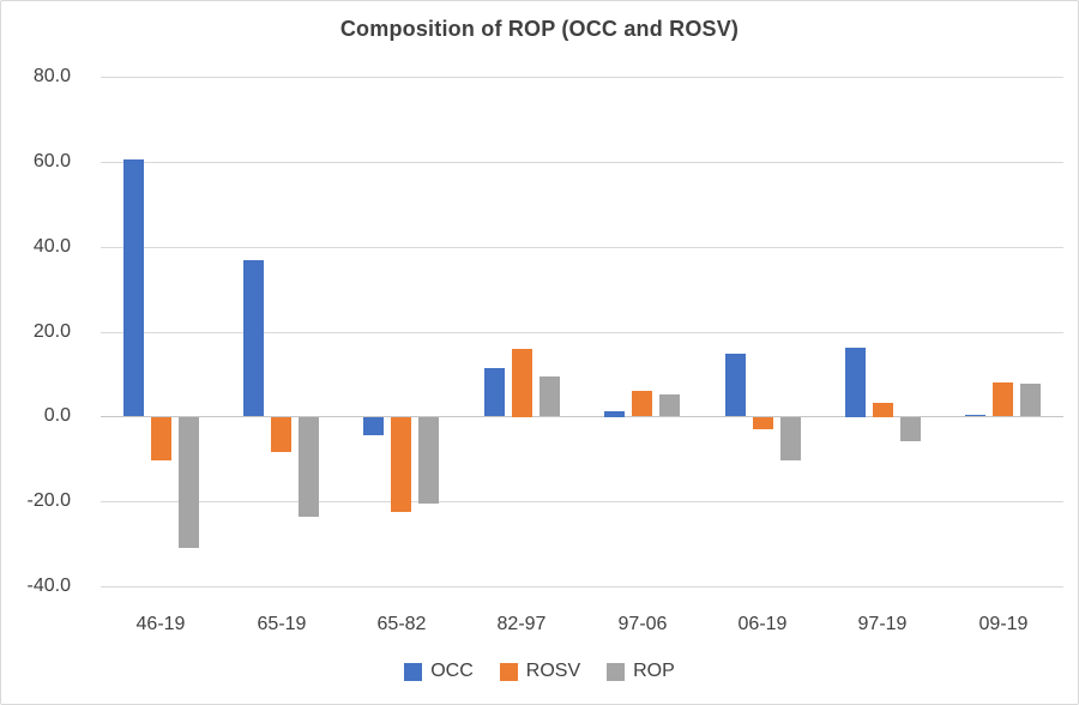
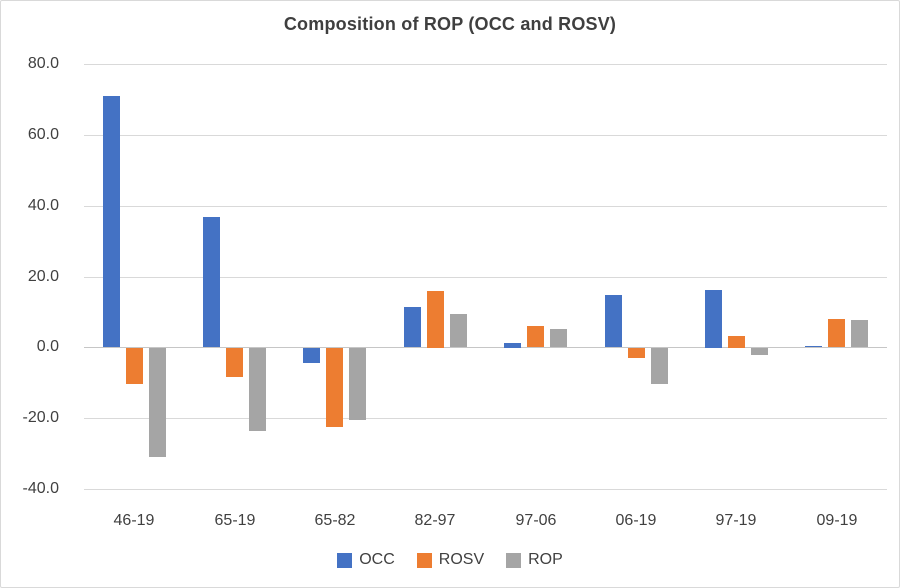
OCC/46-19: 60 -> 71
ROP/97-19: -6 -> -2
